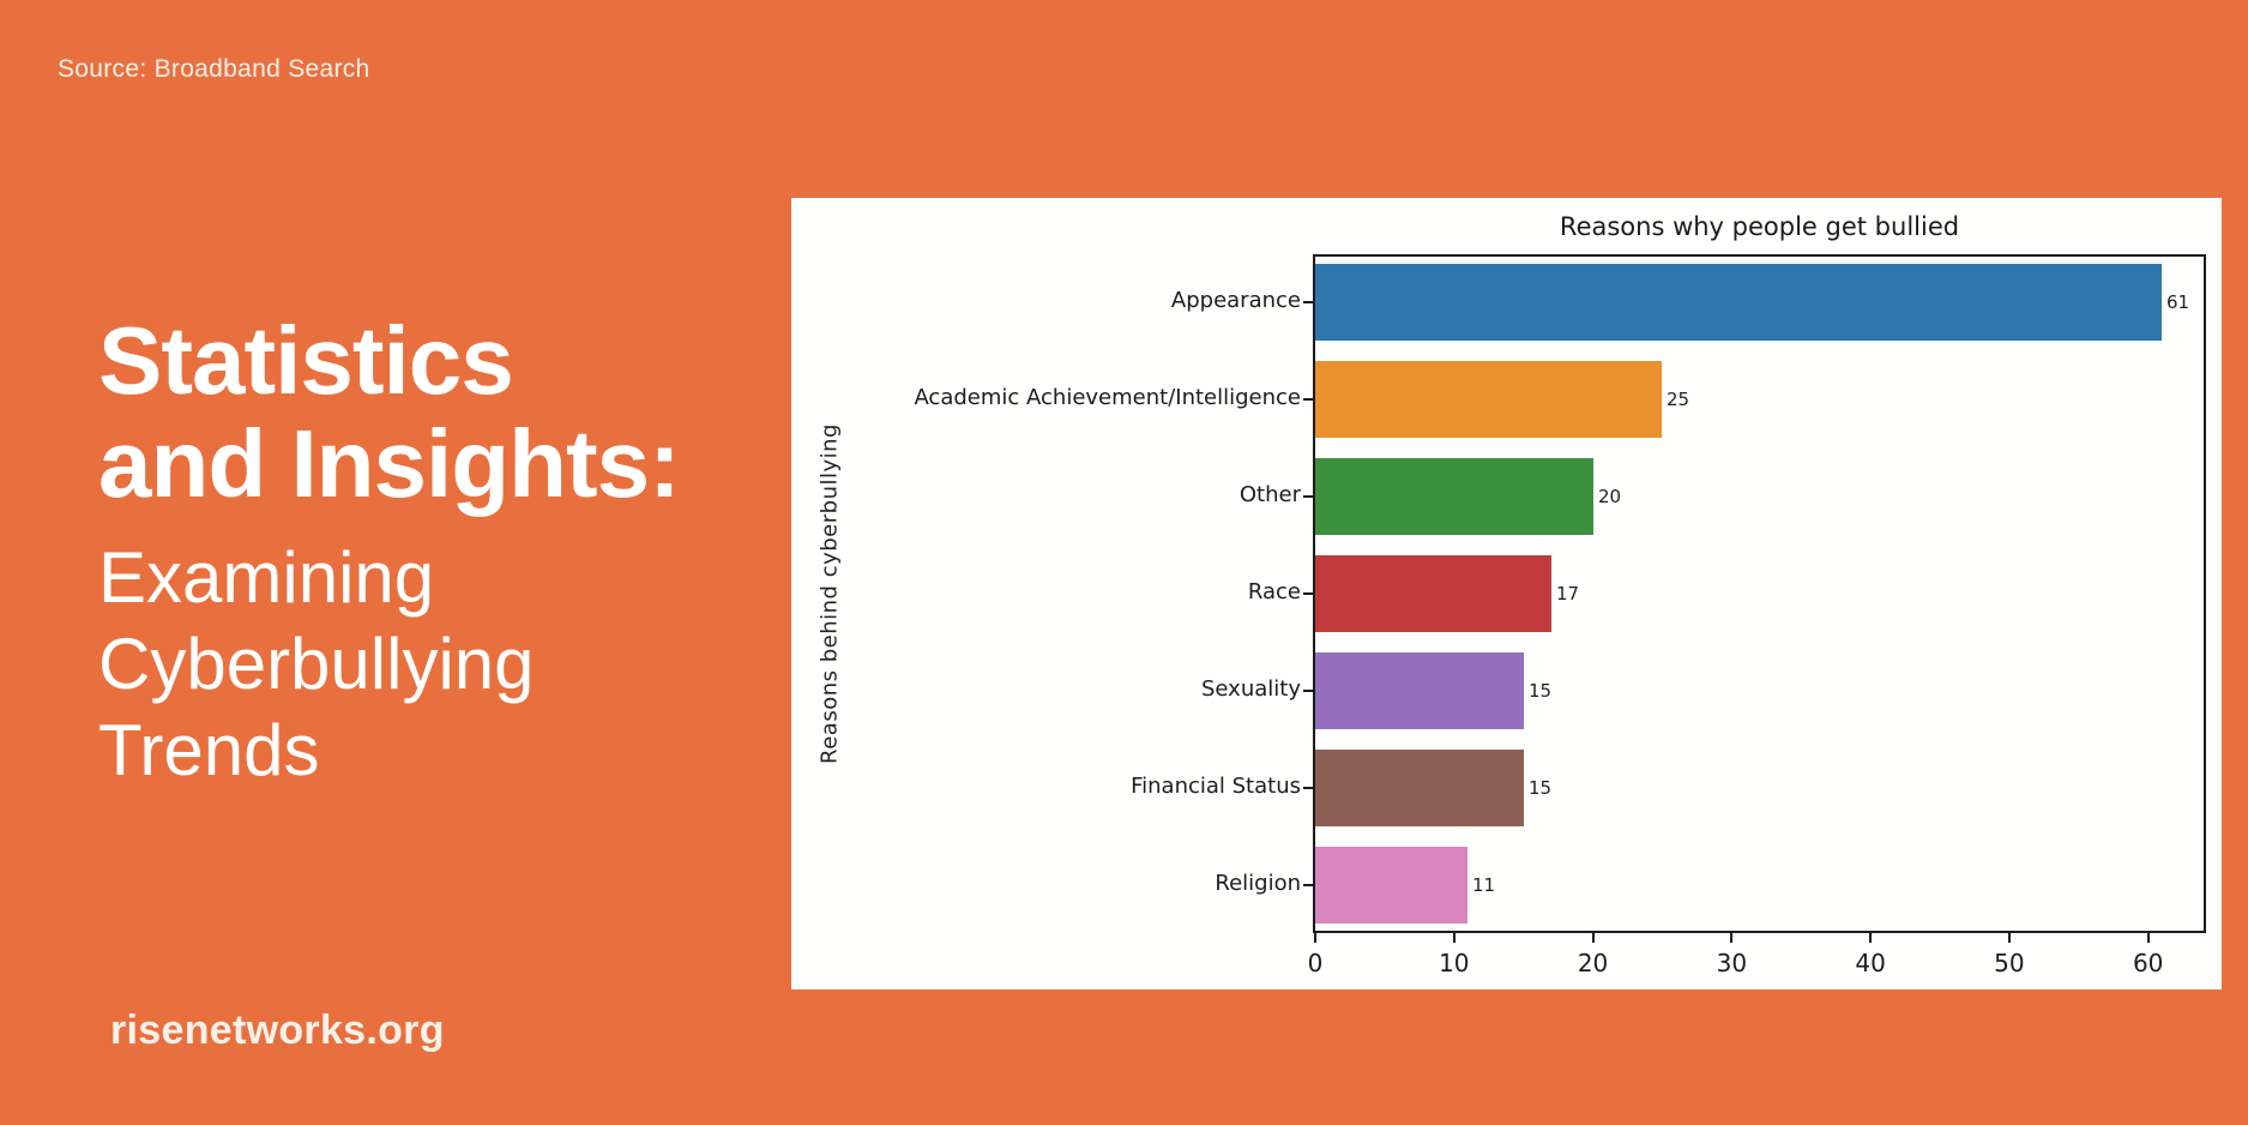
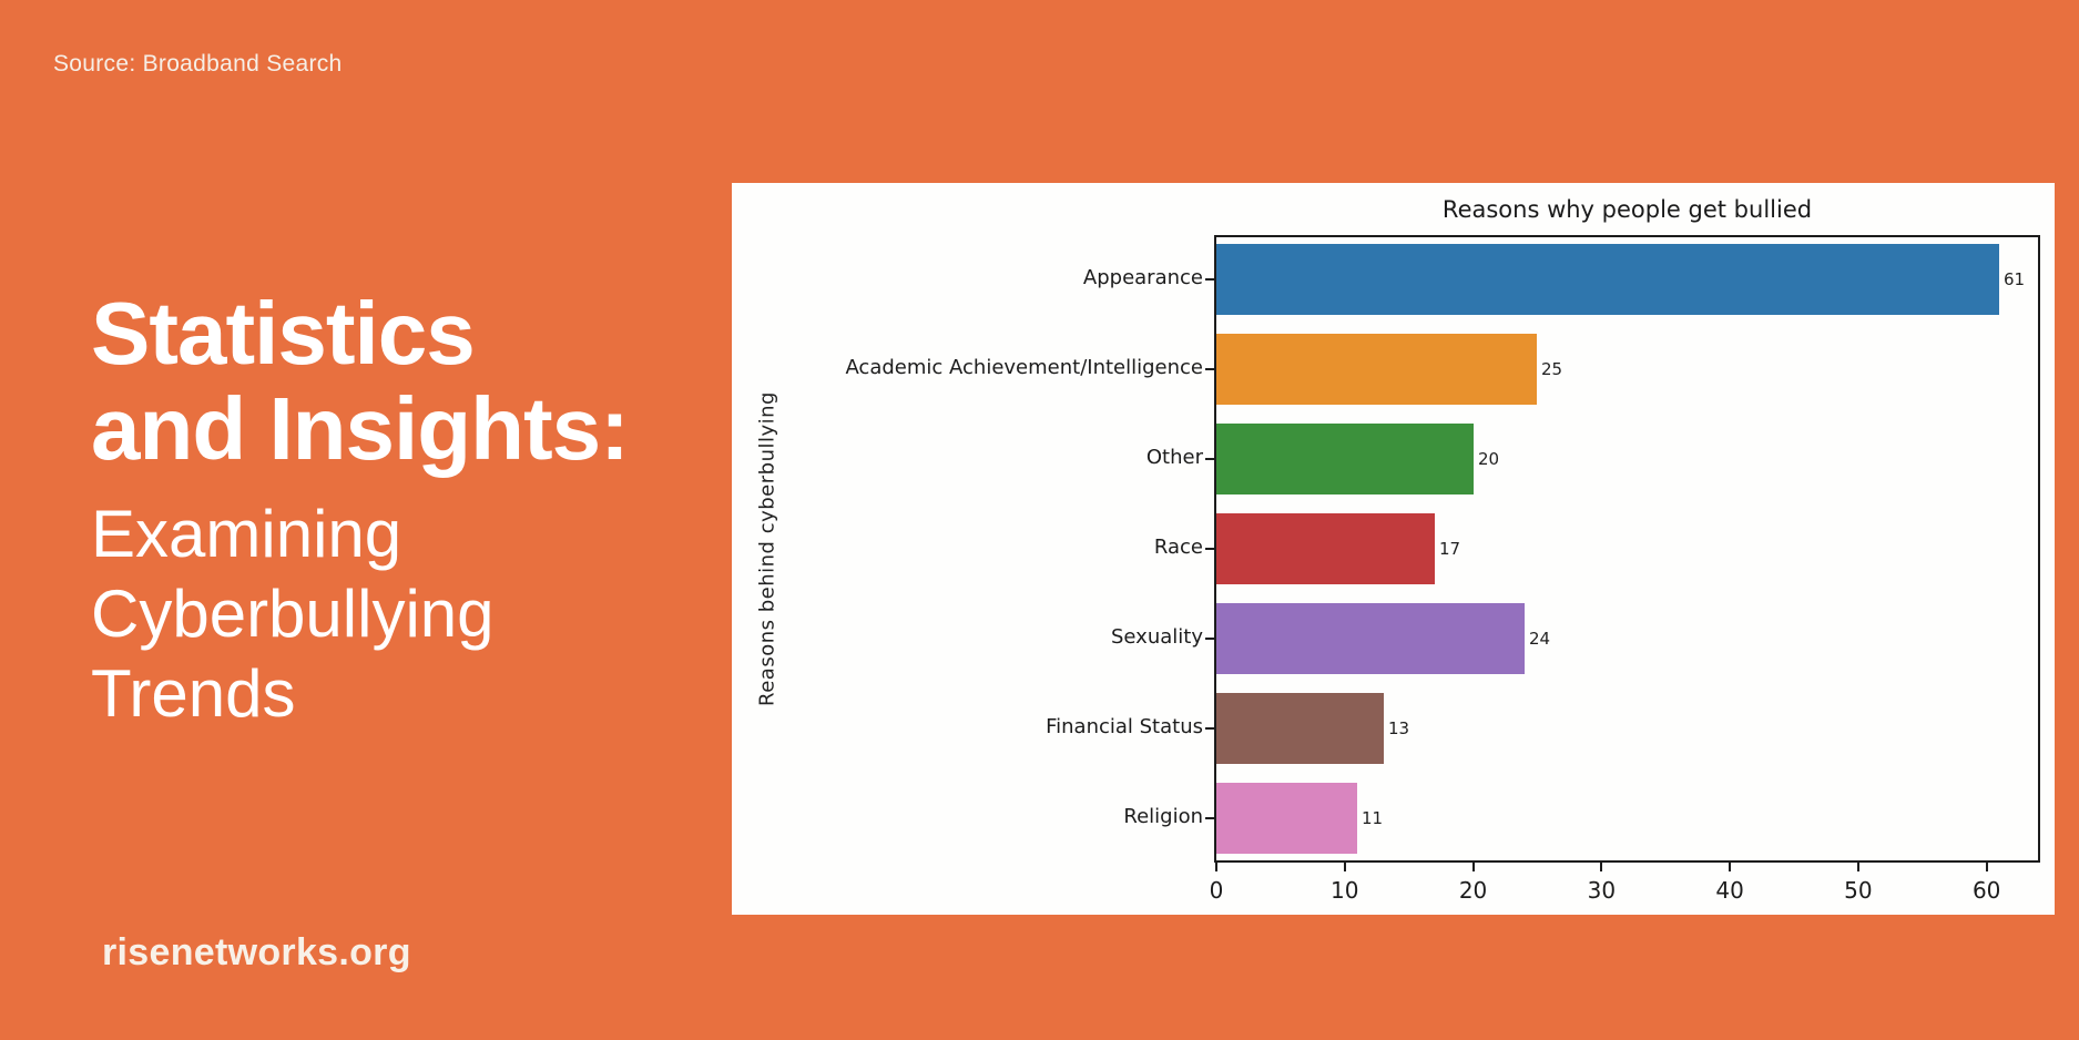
Sexuality: 15 -> 24
Financial Status: 15 -> 13
